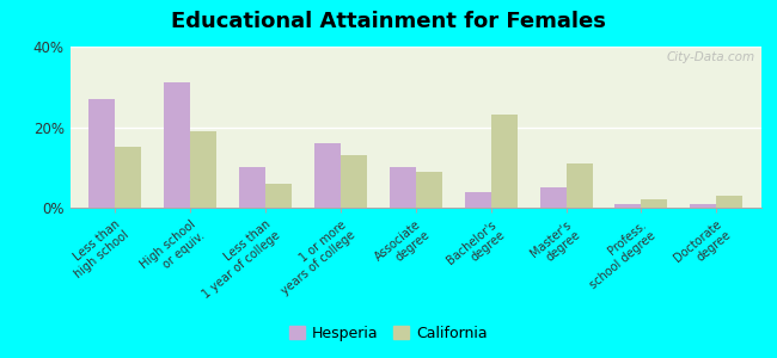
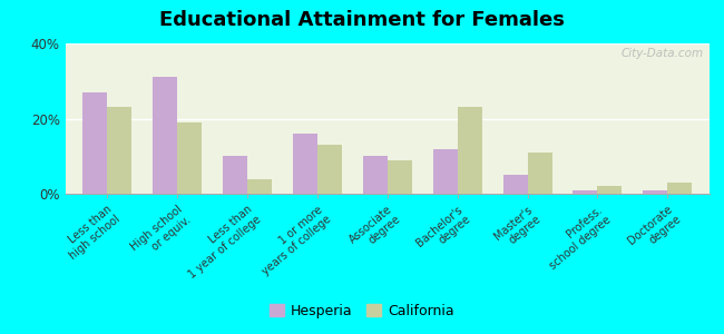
California/Less than high school: 15% -> 23%
California/Less than 1 year of college: 6% -> 4%
Hesperia/Bachelor's degree: 4% -> 12%
